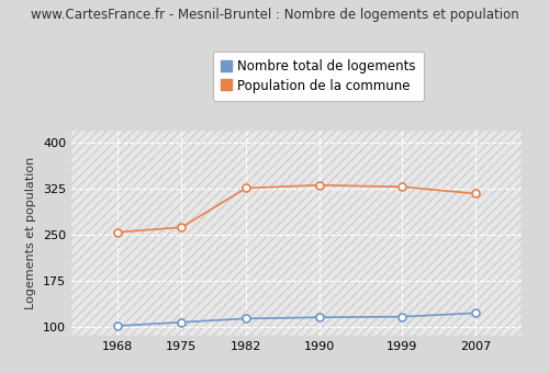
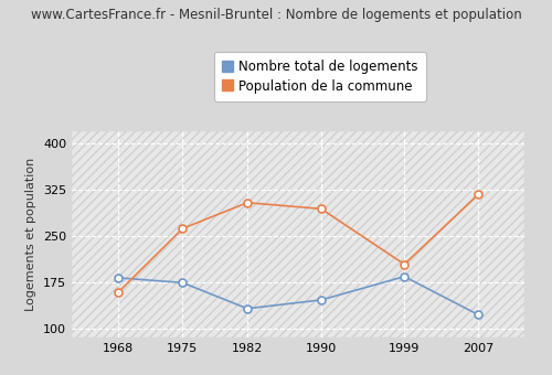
Nombre total de logements/1968: 101 -> 182
Population de la commune/1968: 254 -> 158
Nombre total de logements/1975: 107 -> 174
Nombre total de logements/1982: 113 -> 132
Population de la commune/1982: 326 -> 304
Nombre total de logements/1990: 115 -> 146
Population de la commune/1990: 331 -> 294
Nombre total de logements/1999: 116 -> 184
Population de la commune/1999: 328 -> 204
